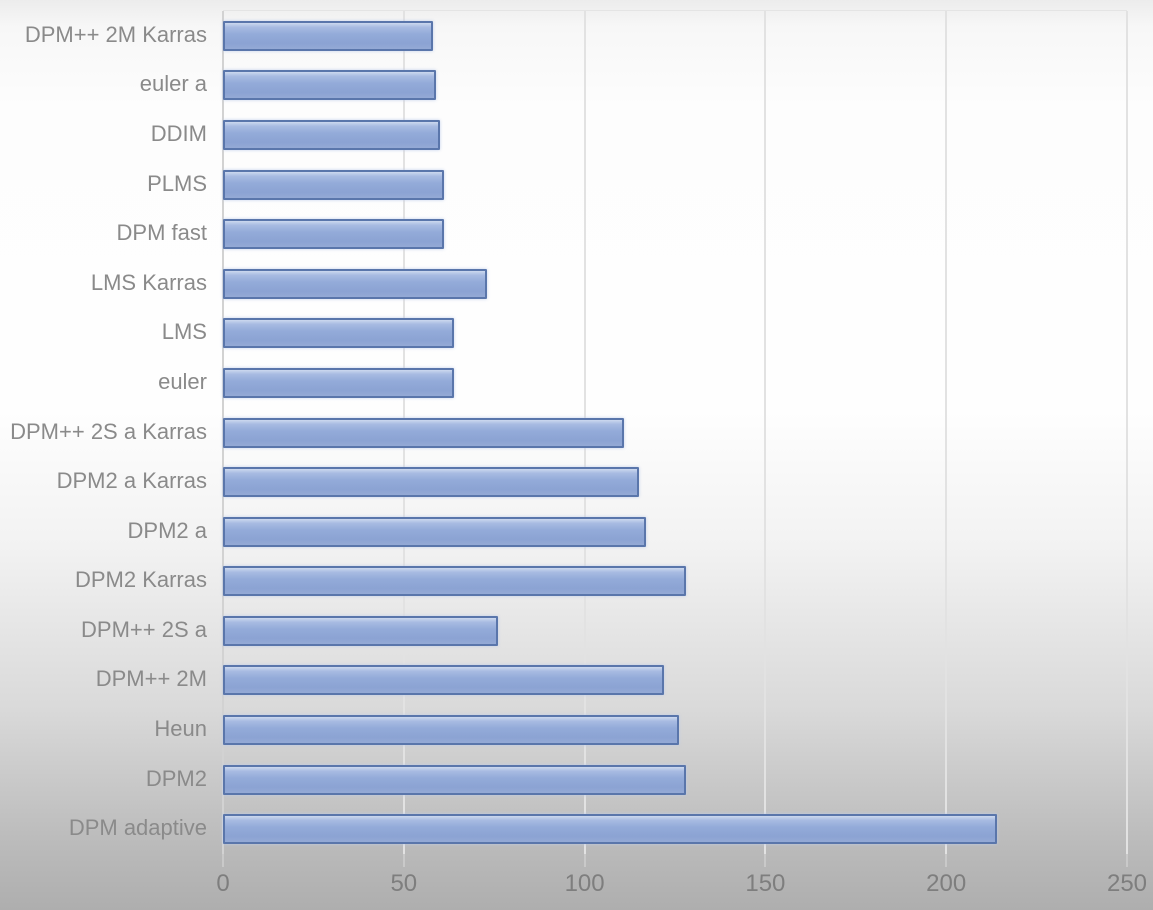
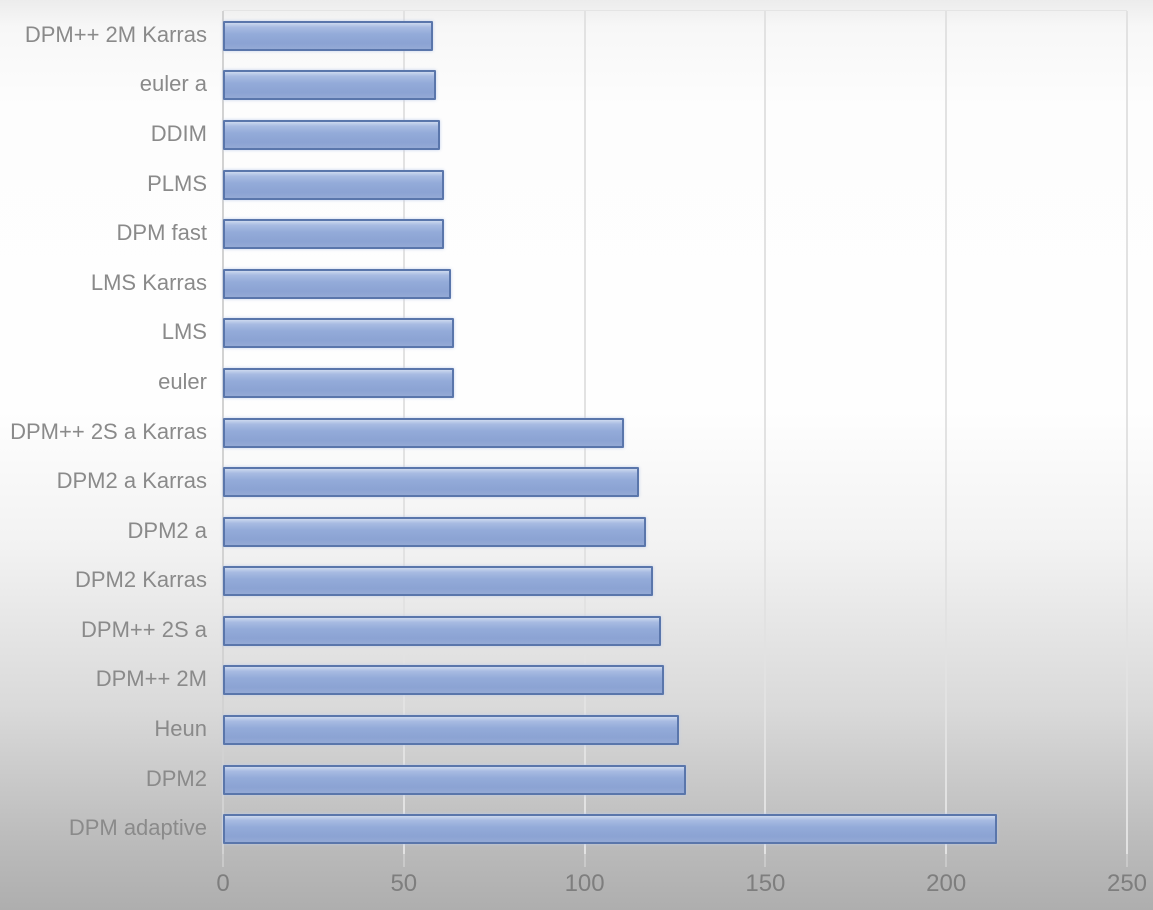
LMS Karras: 73 -> 63
DPM2 Karras: 128 -> 119
DPM++ 2S a: 76 -> 121
